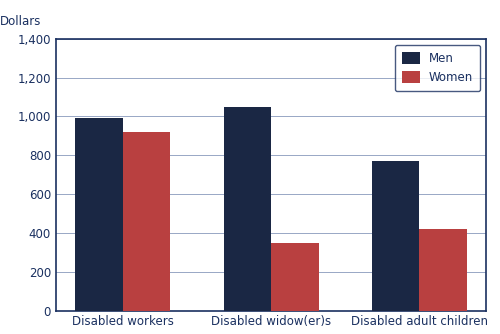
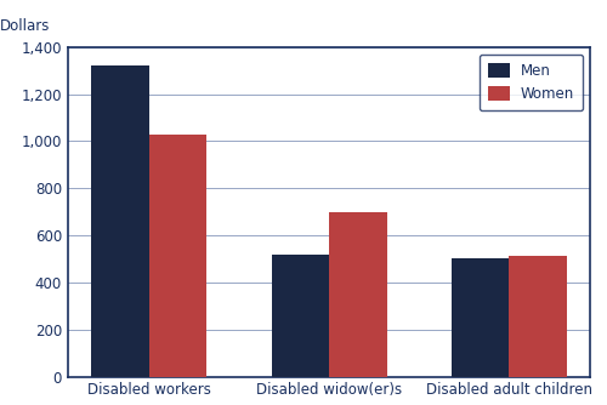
Men/Disabled workers: 990 -> 1,320
Women/Disabled workers: 920 -> 1,030
Men/Disabled widow(er)s: 1,050 -> 520
Women/Disabled widow(er)s: 350 -> 700
Men/Disabled adult children: 770 -> 500
Women/Disabled adult children: 420 -> 520
